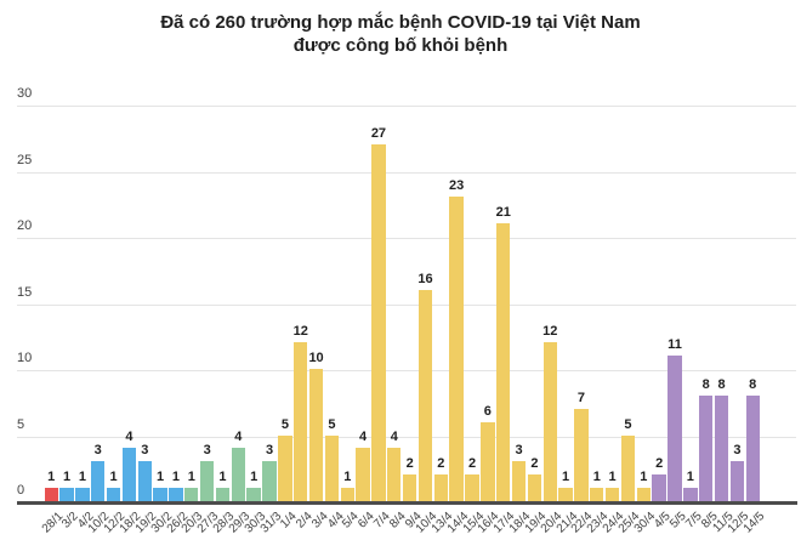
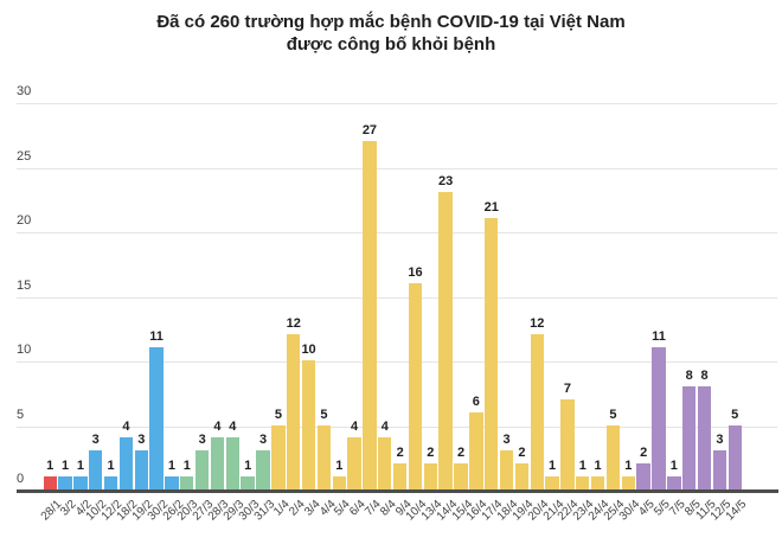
30/2: 1 -> 11
28/3: 1 -> 4
14/5: 8 -> 5
